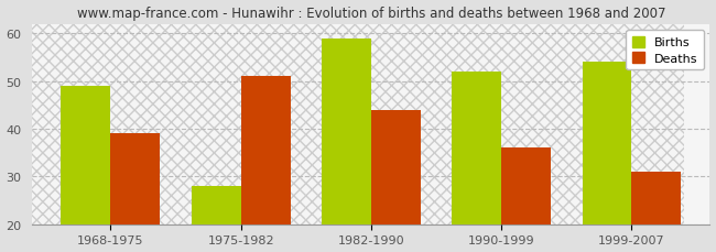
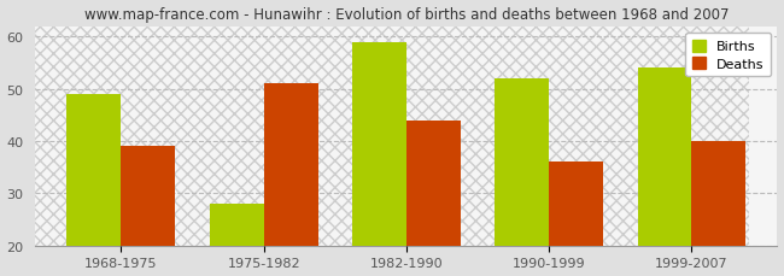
Deaths/1999-2007: 31 -> 40
